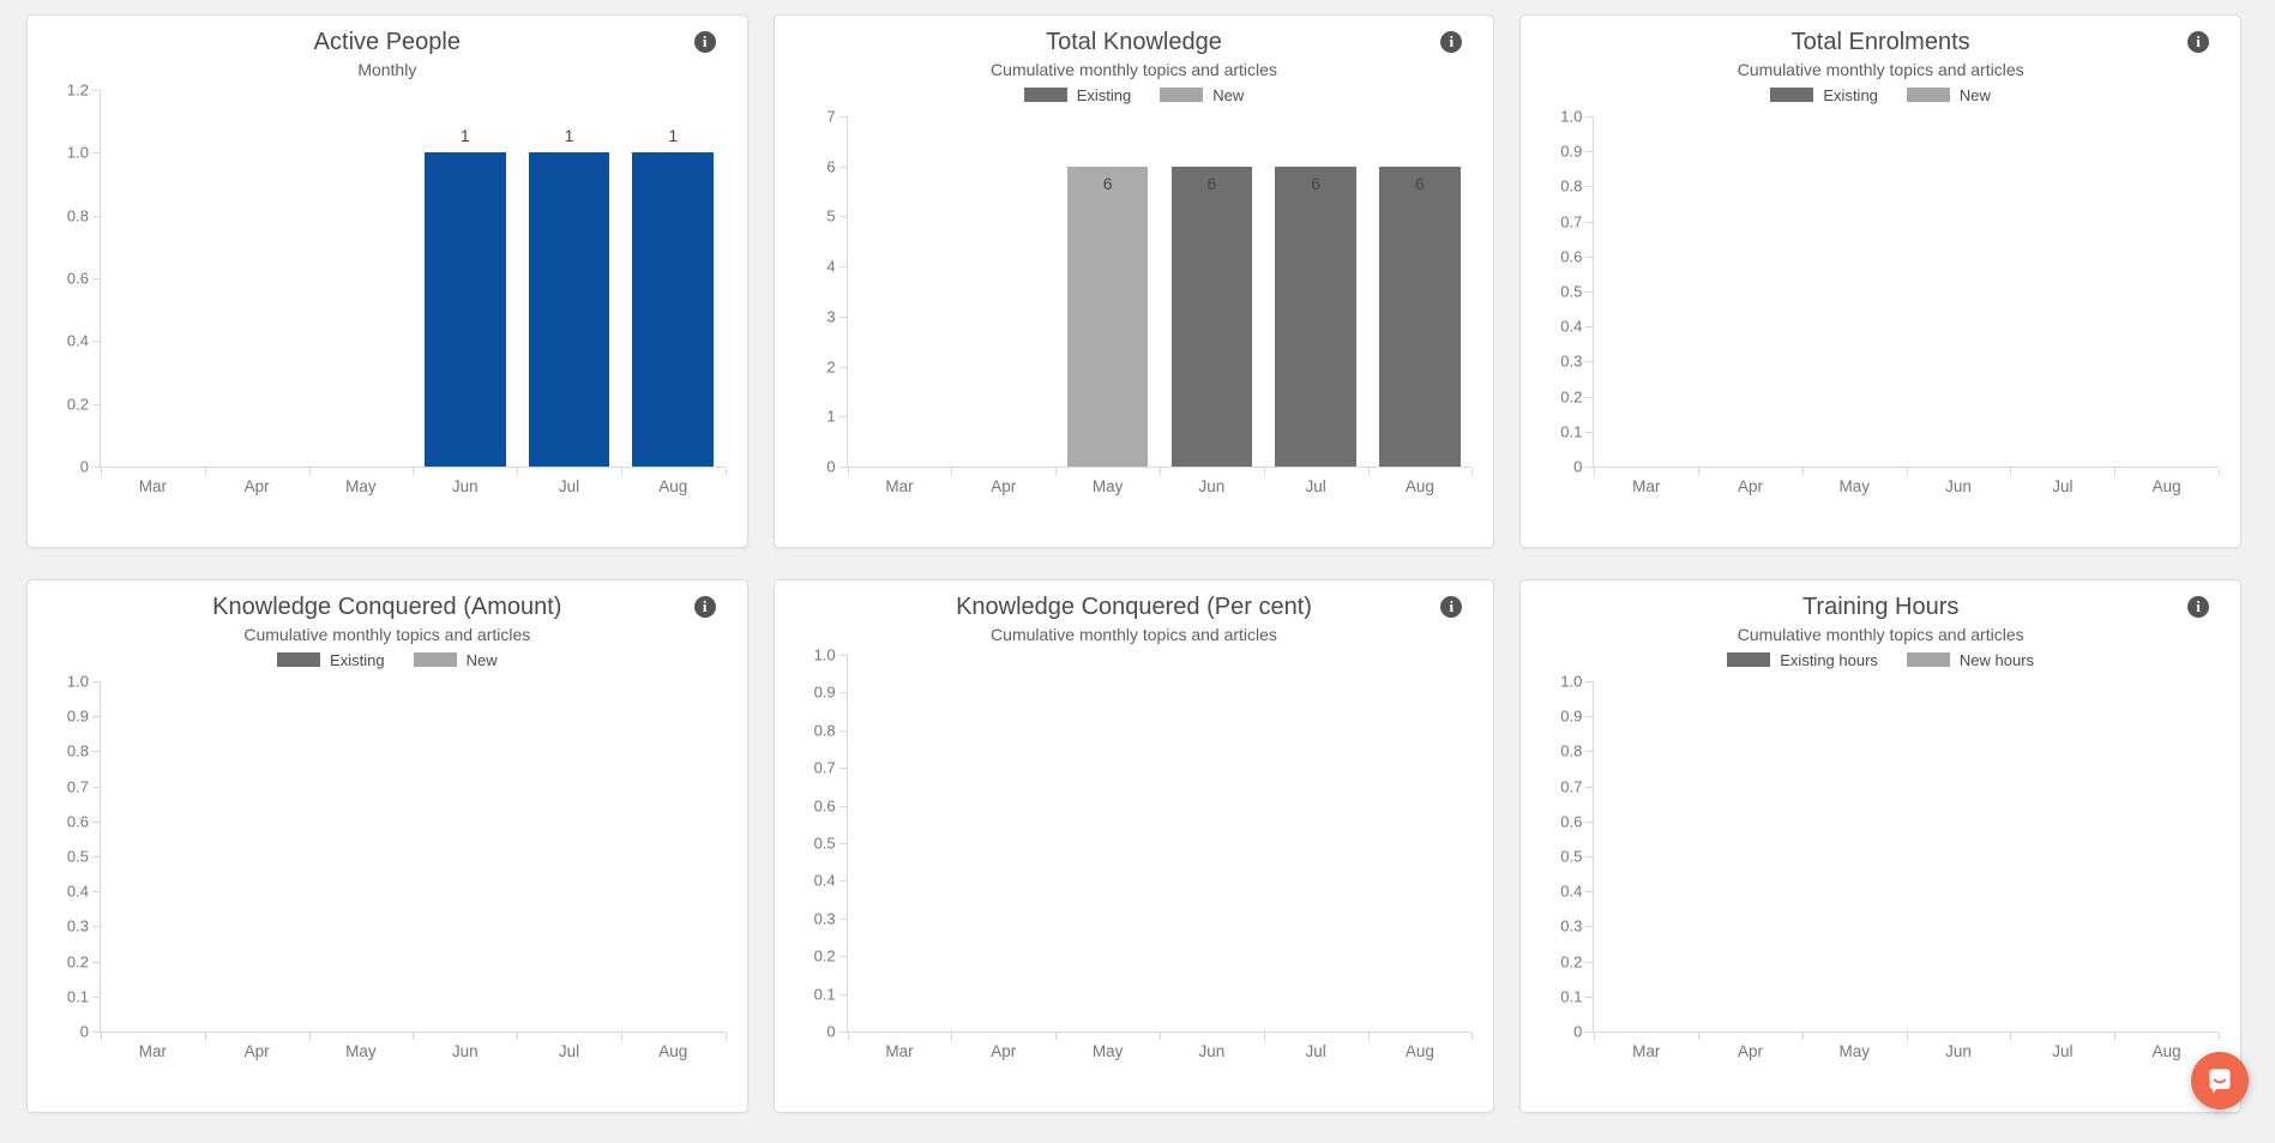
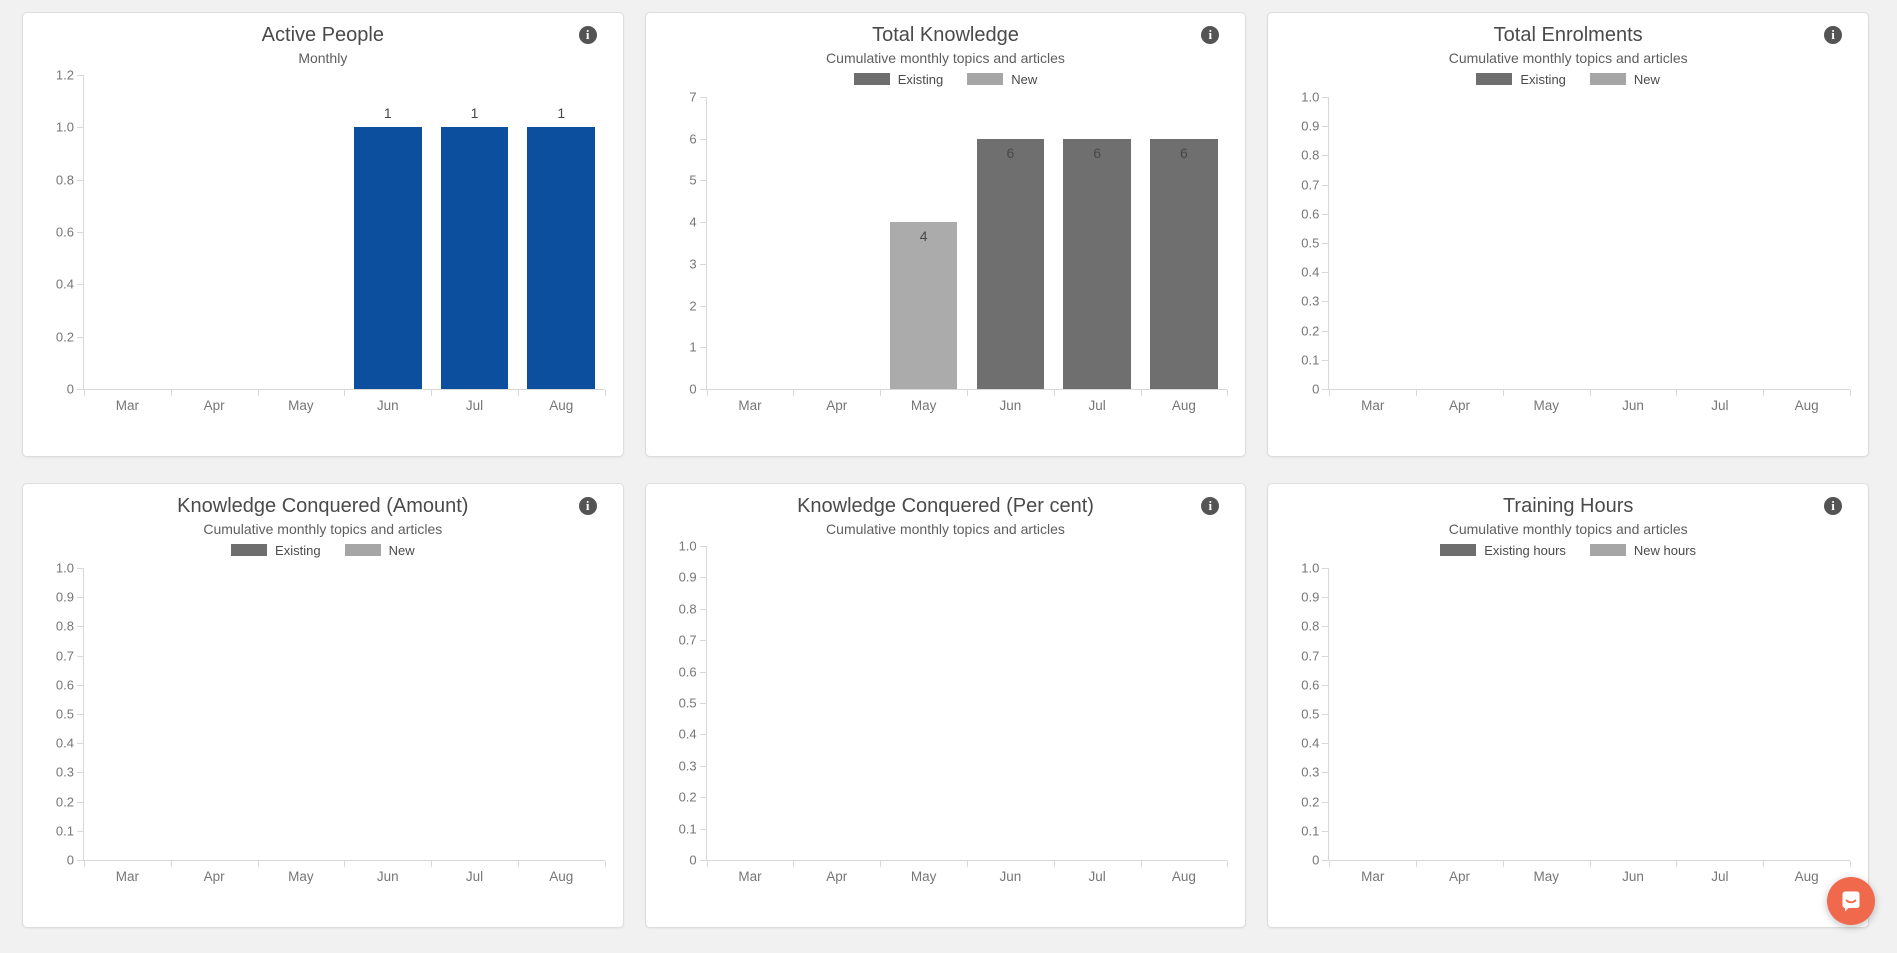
Total Knowledge/May: 6 -> 4
